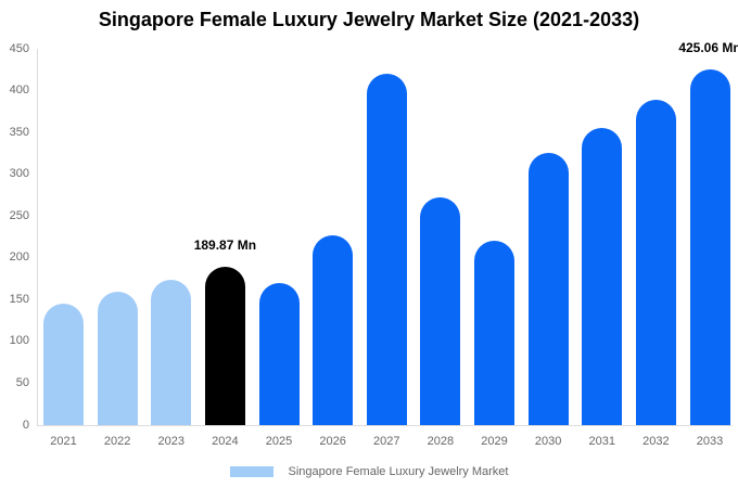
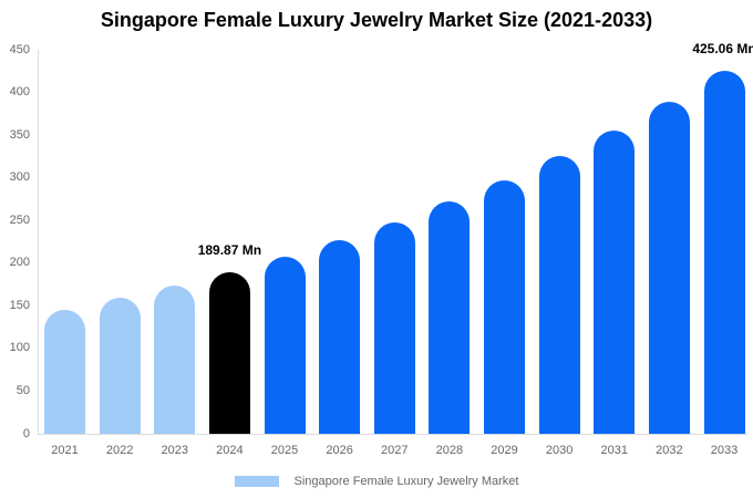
2025: 170 -> 210
2027: 420 -> 250
2029: 220 -> 300
